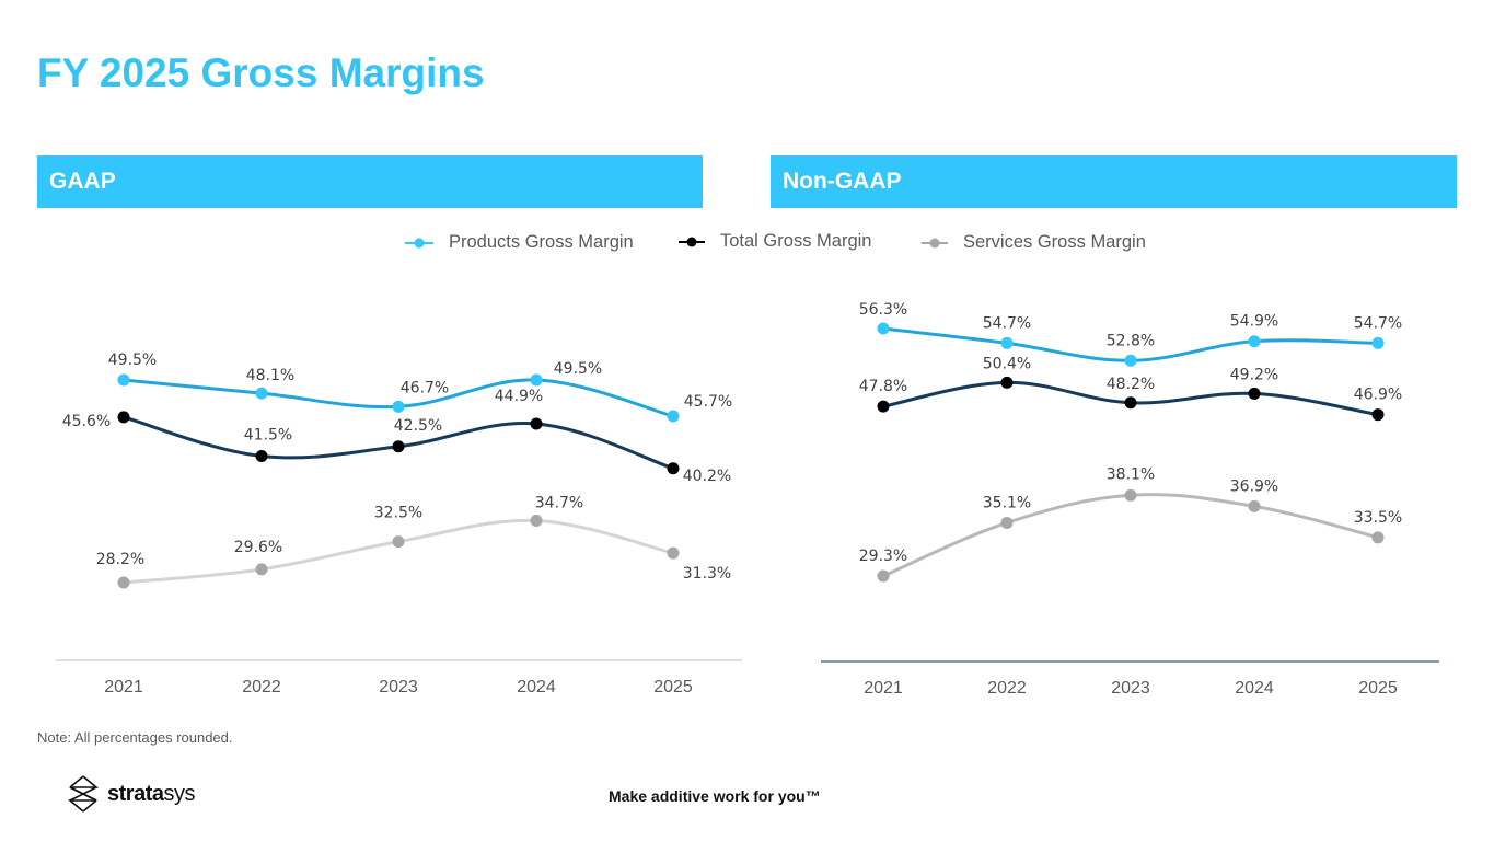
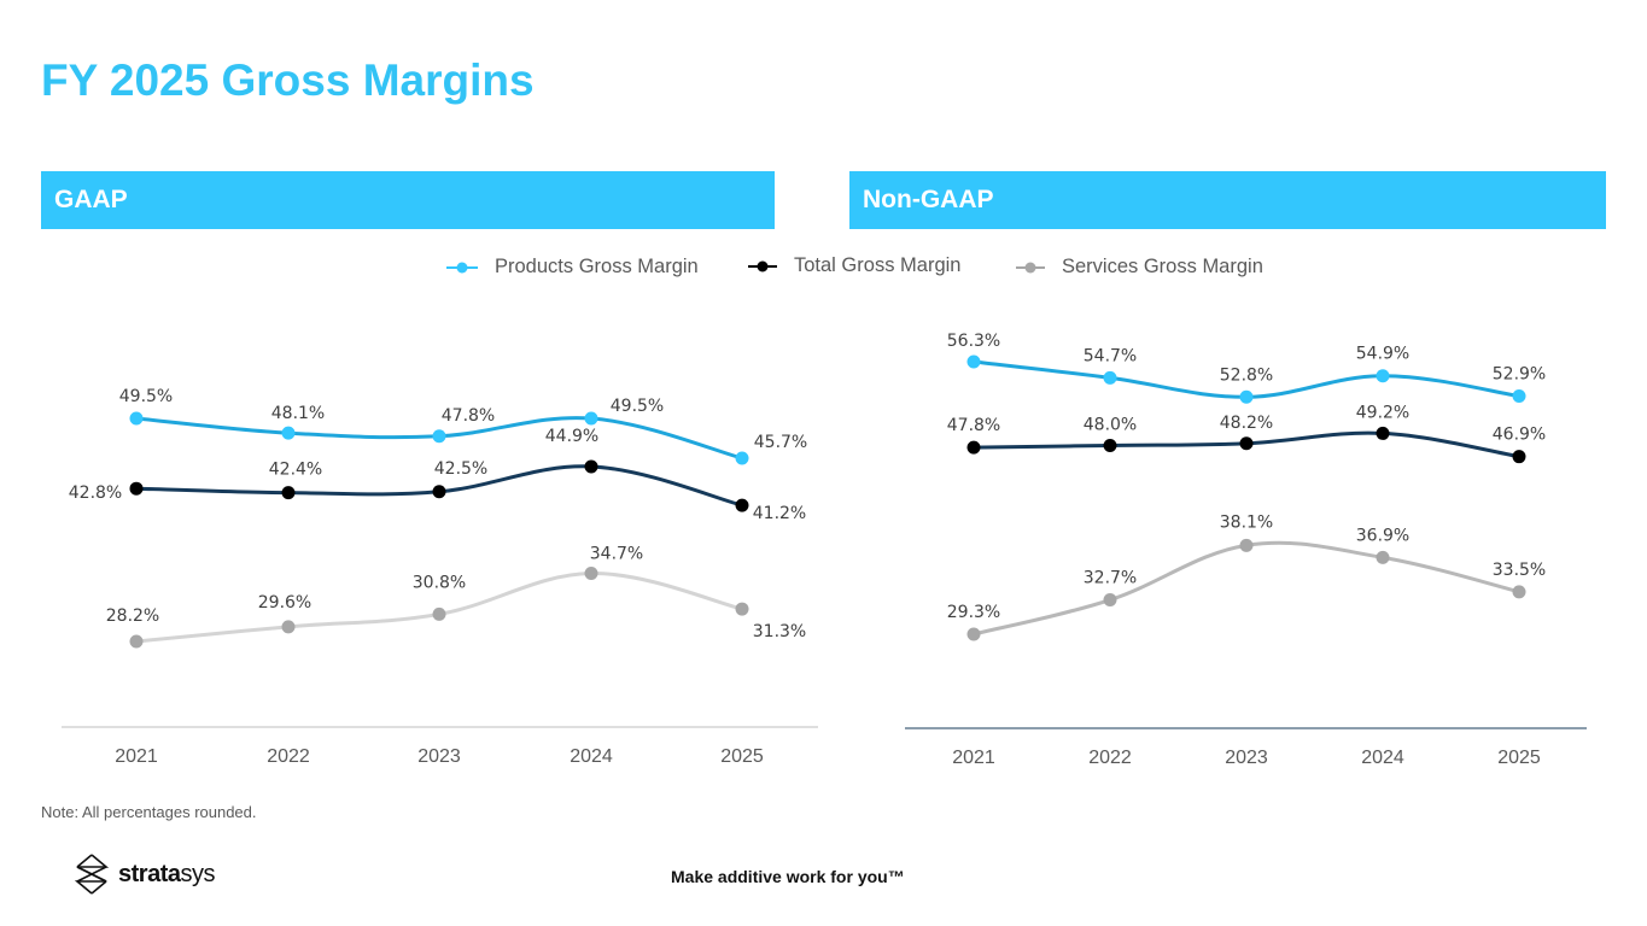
GAAP/Total Gross Margin/2021: 45.6% -> 42.8%
GAAP/Total Gross Margin/2022: 41.5% -> 42.4%
GAAP/Products Gross Margin/2023: 46.7% -> 47.8%
GAAP/Services Gross Margin/2023: 32.5% -> 30.8%
GAAP/Total Gross Margin/2025: 40.2% -> 41.2%
Non-GAAP/Total Gross Margin/2022: 50.4% -> 48.0%
Non-GAAP/Services Gross Margin/2022: 35.1% -> 32.7%
Non-GAAP/Products Gross Margin/2025: 54.7% -> 52.9%
